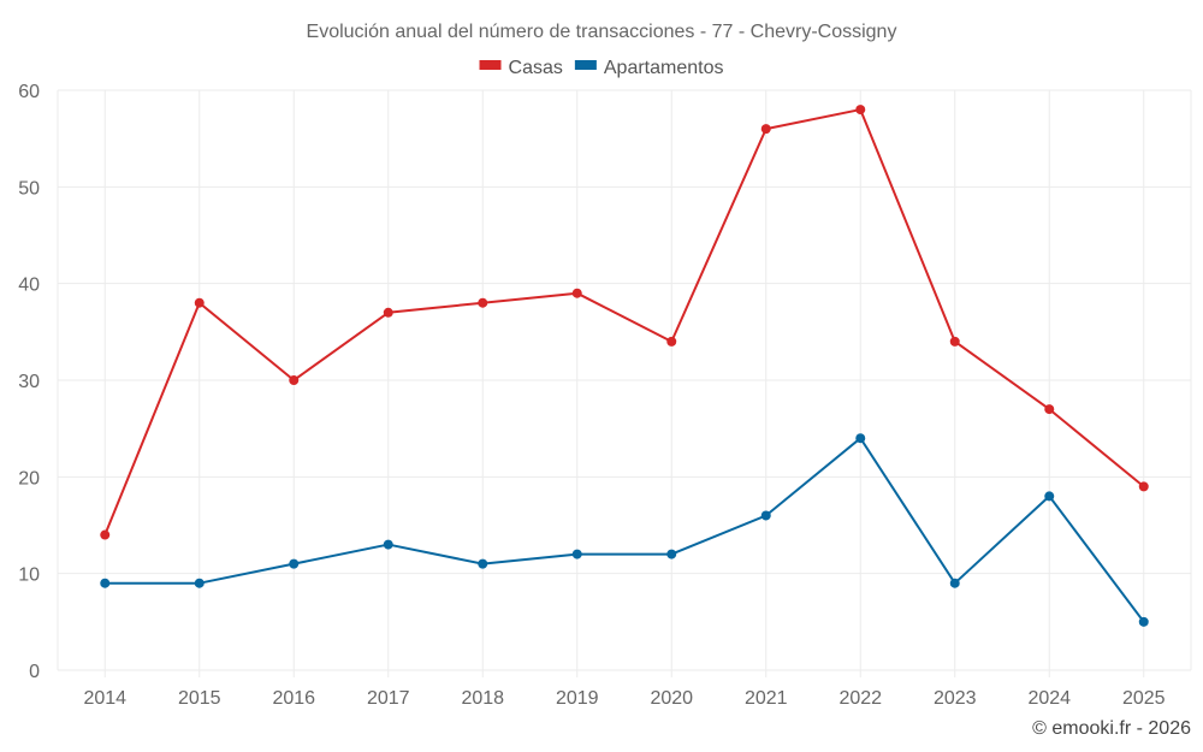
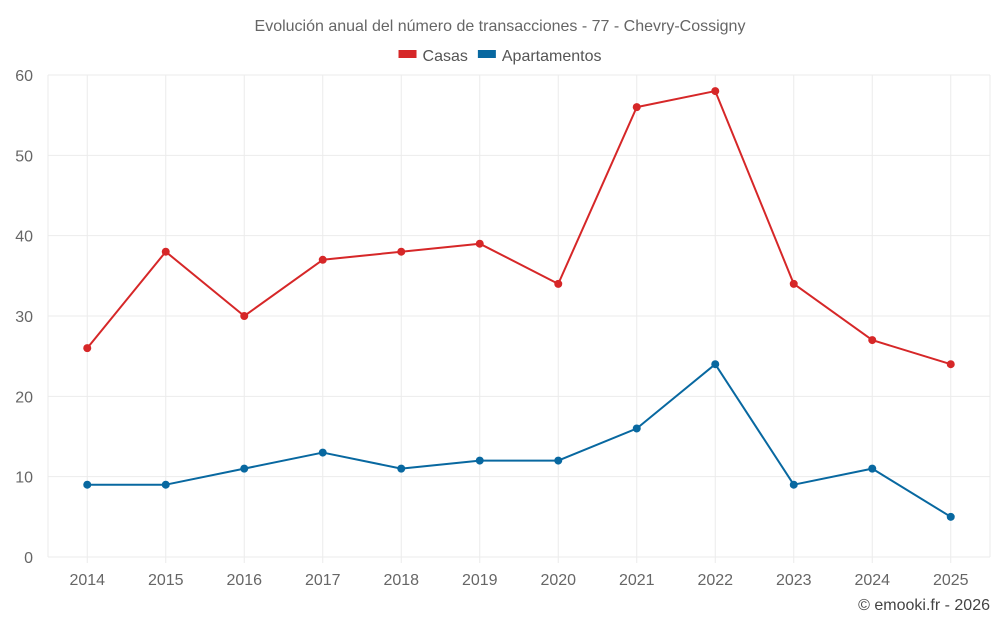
Casas/2014: 14 -> 26
Apartamentos/2024: 18 -> 11
Casas/2025: 19 -> 24
